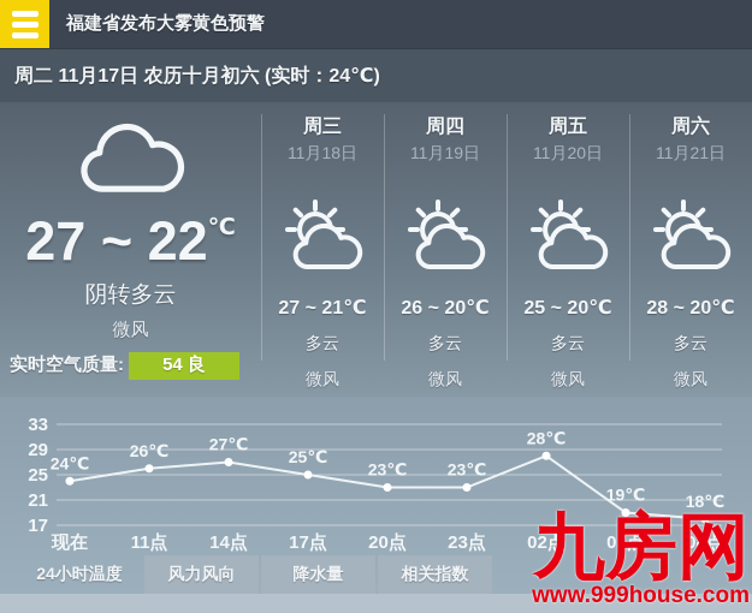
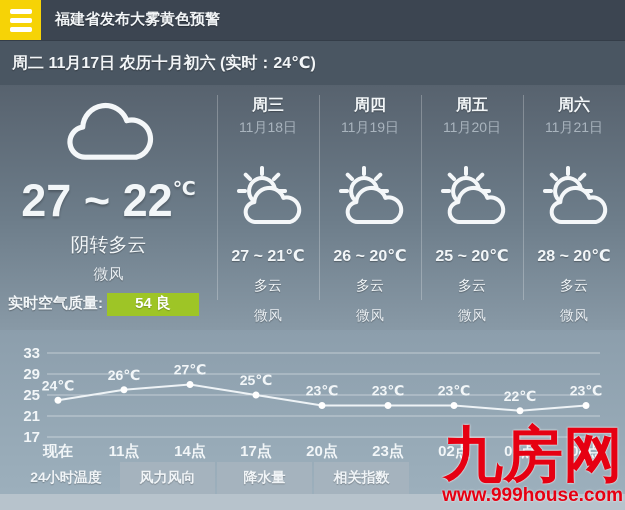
02点: 28 -> 23
05点: 19 -> 22
08点: 18 -> 23
